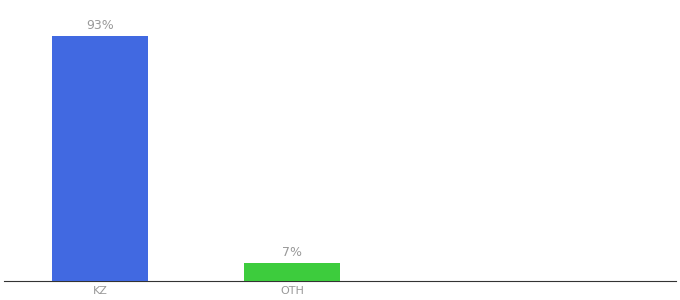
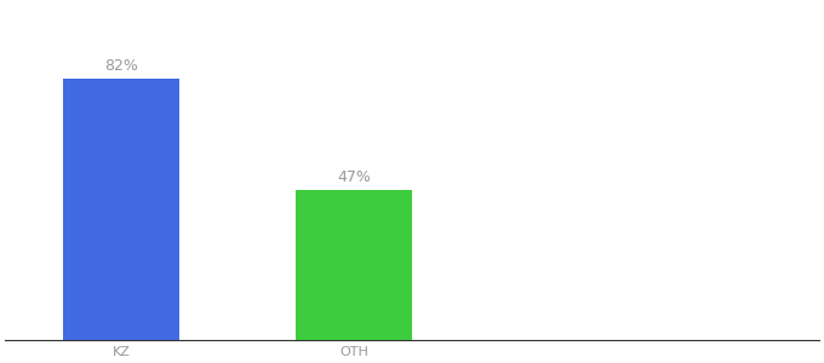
KZ: 93% -> 82%
OTH: 7% -> 47%
